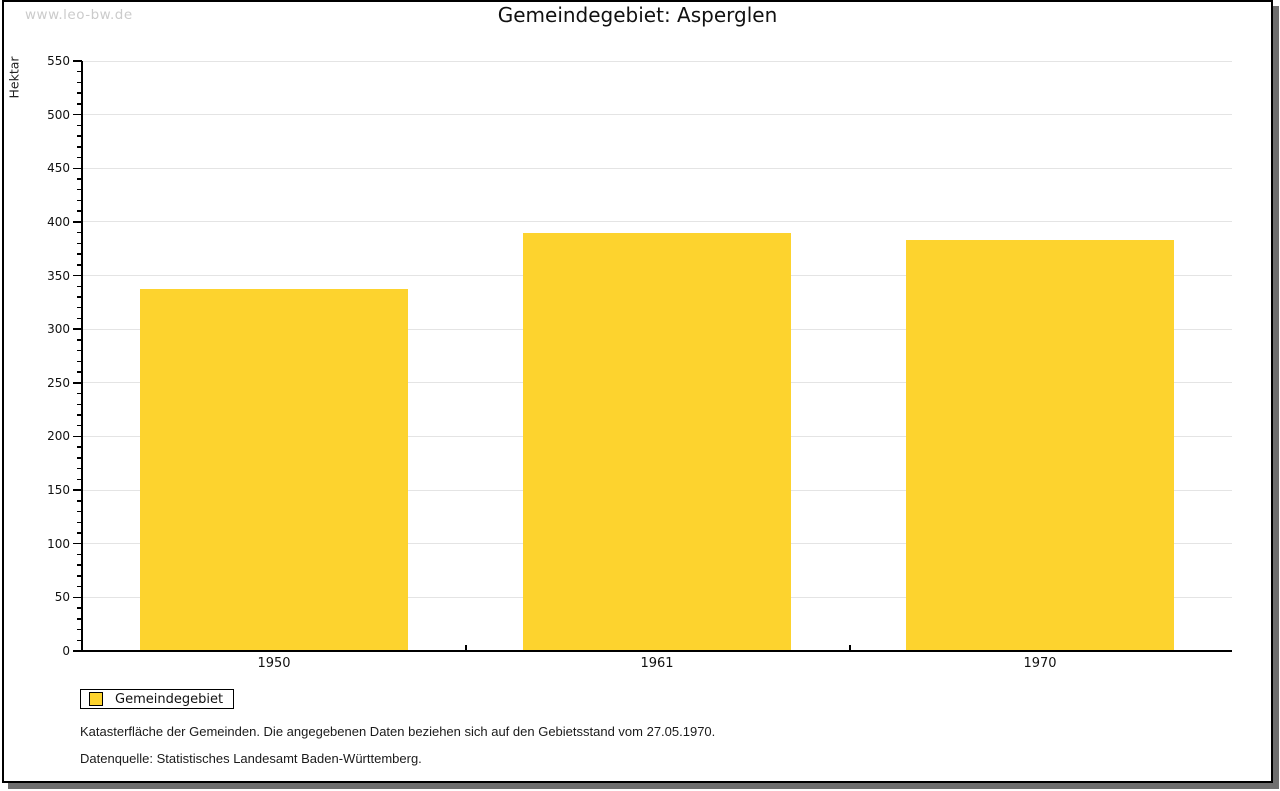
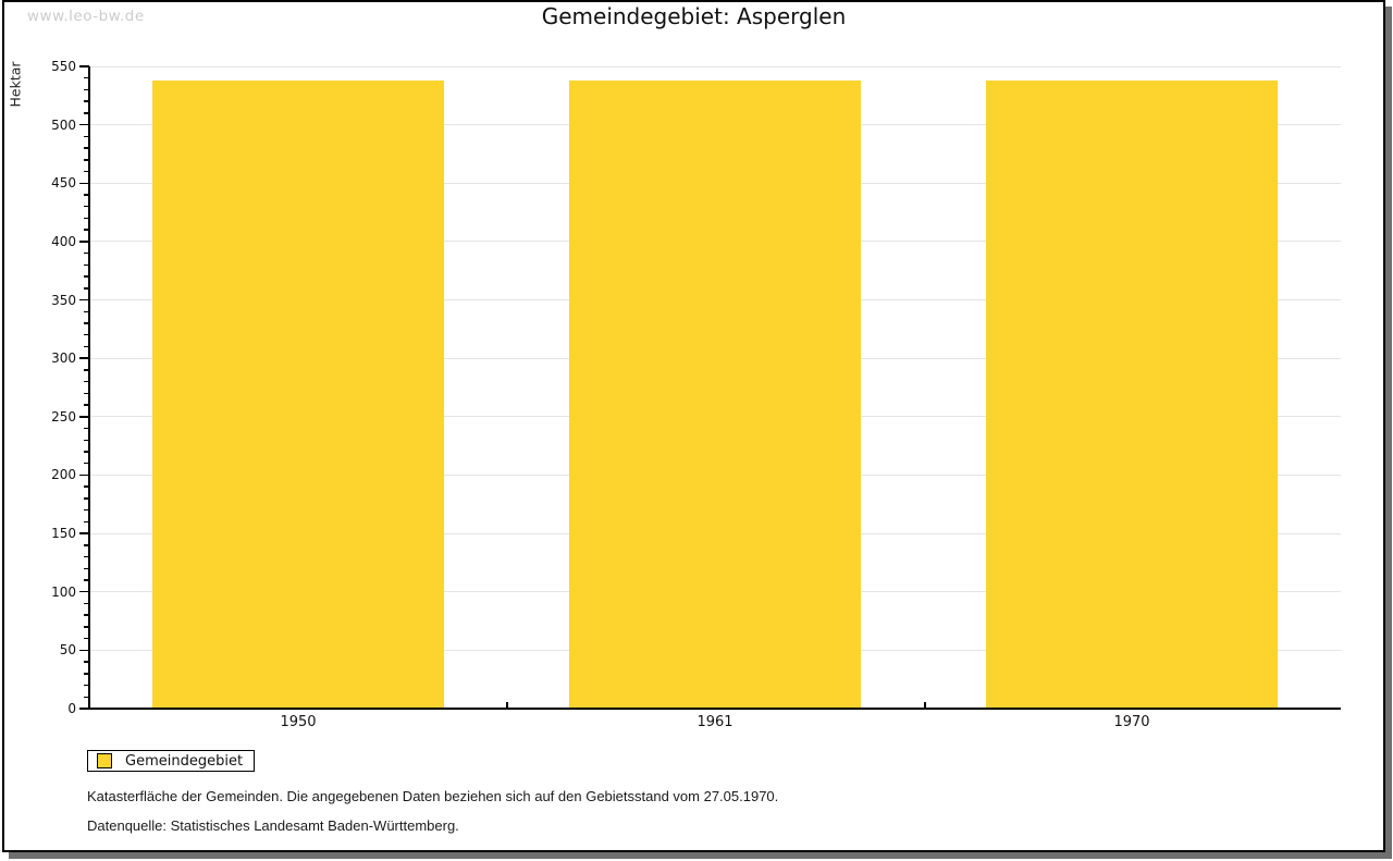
1950: 337 -> 538
1961: 390 -> 538
1970: 383 -> 538
